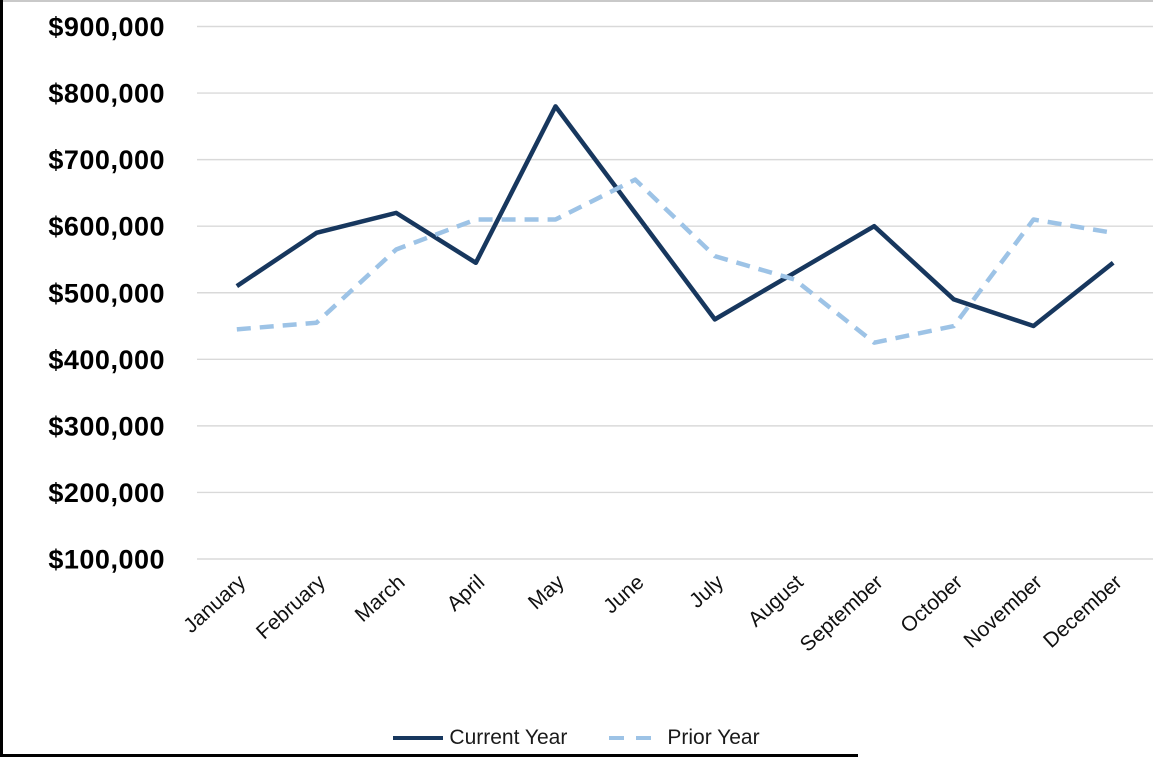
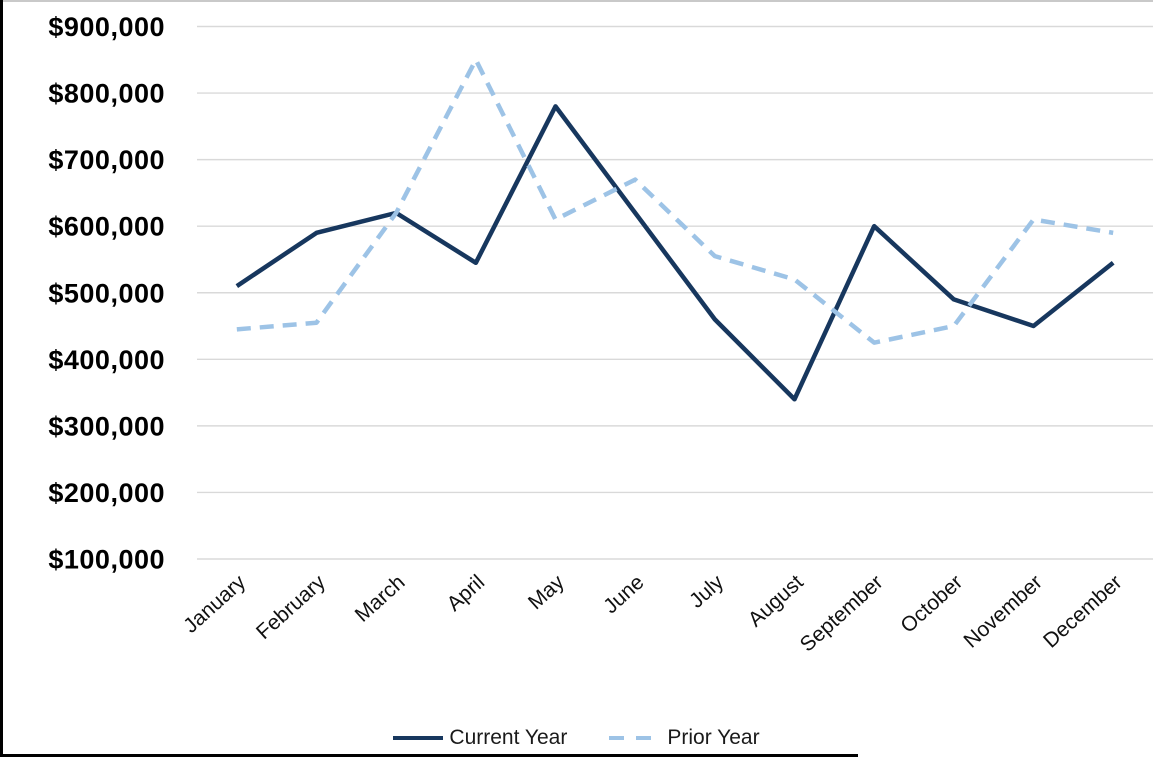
Prior Year/March: $560000 -> $620000
Prior Year/April: $610000 -> $850000
Current Year/August: $530000 -> $340000
